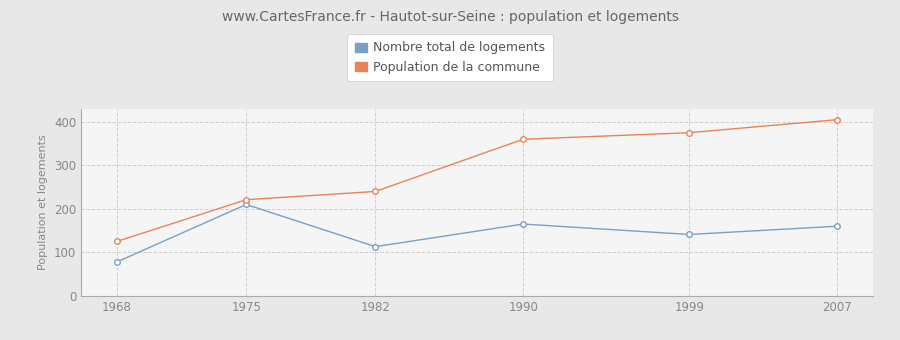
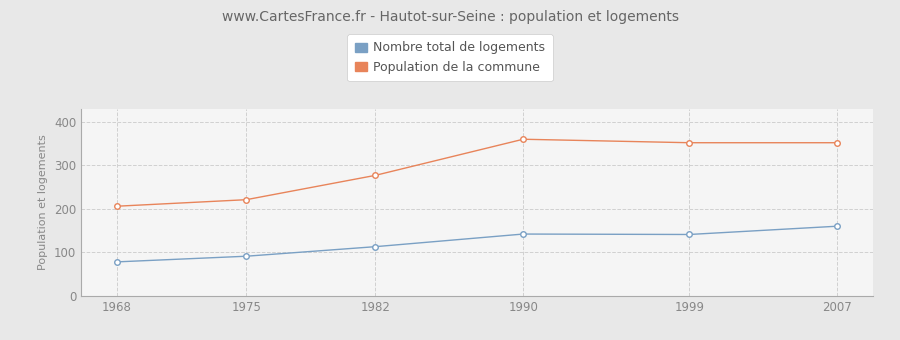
Population de la commune/1968: 125 -> 206
Nombre total de logements/1975: 210 -> 91
Population de la commune/1982: 240 -> 277
Nombre total de logements/1990: 165 -> 142
Population de la commune/1999: 375 -> 352
Population de la commune/2007: 405 -> 352
